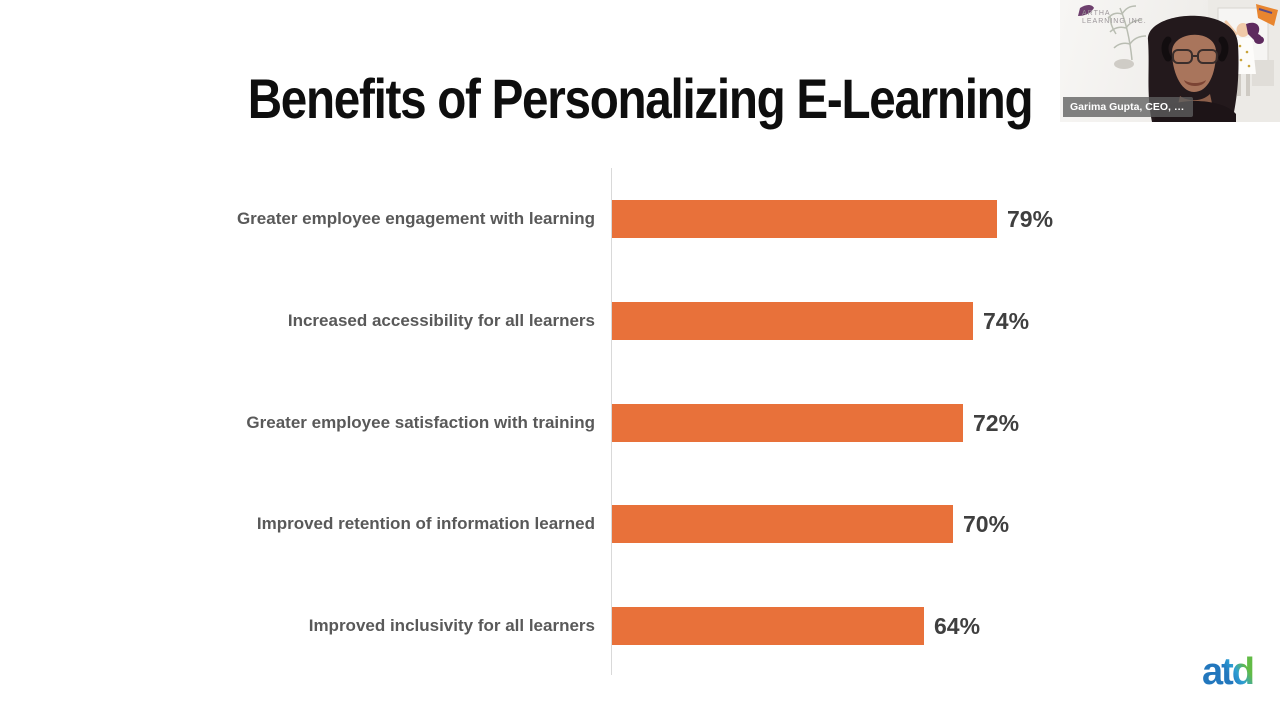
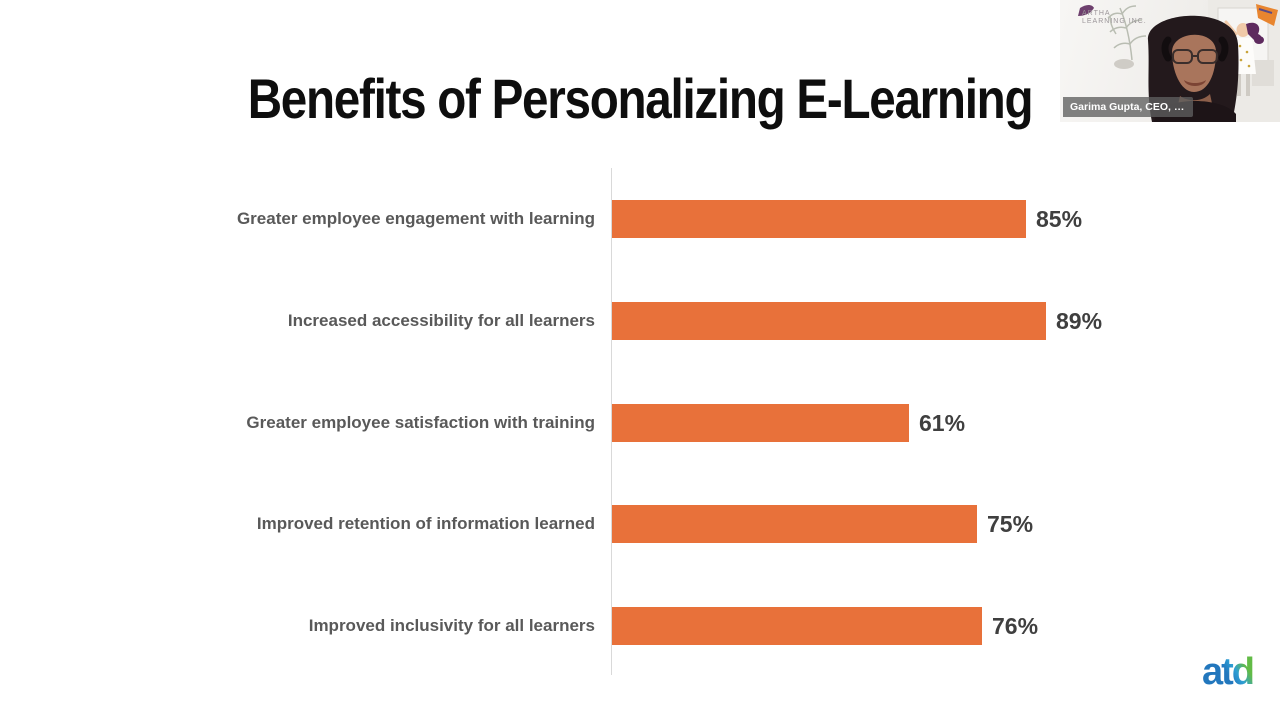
Greater employee engagement with learning: 79% -> 85%
Increased accessibility for all learners: 74% -> 89%
Greater employee satisfaction with training: 72% -> 61%
Improved retention of information learned: 70% -> 75%
Improved inclusivity for all learners: 64% -> 76%
